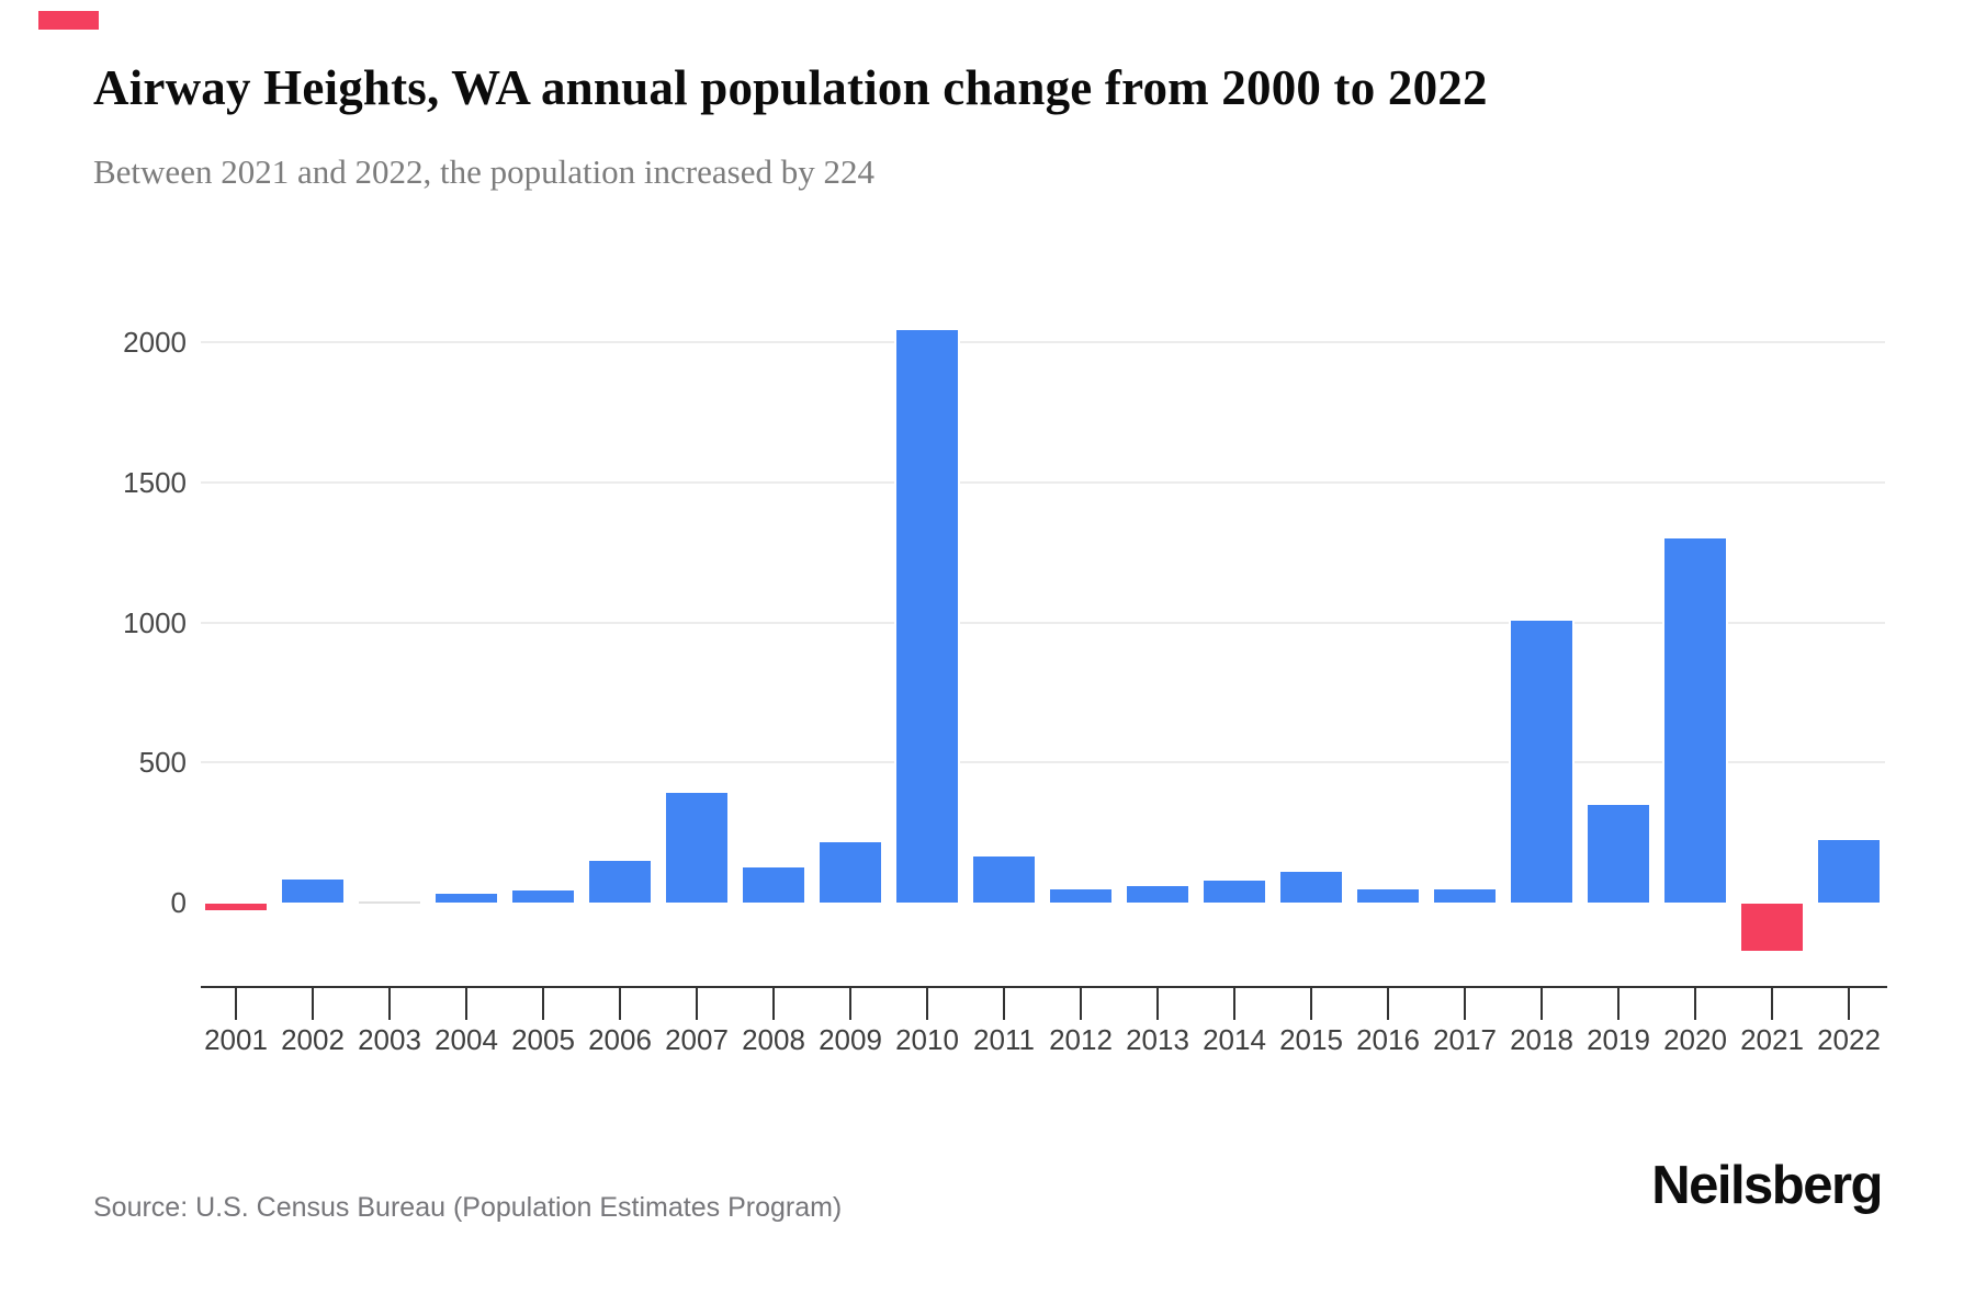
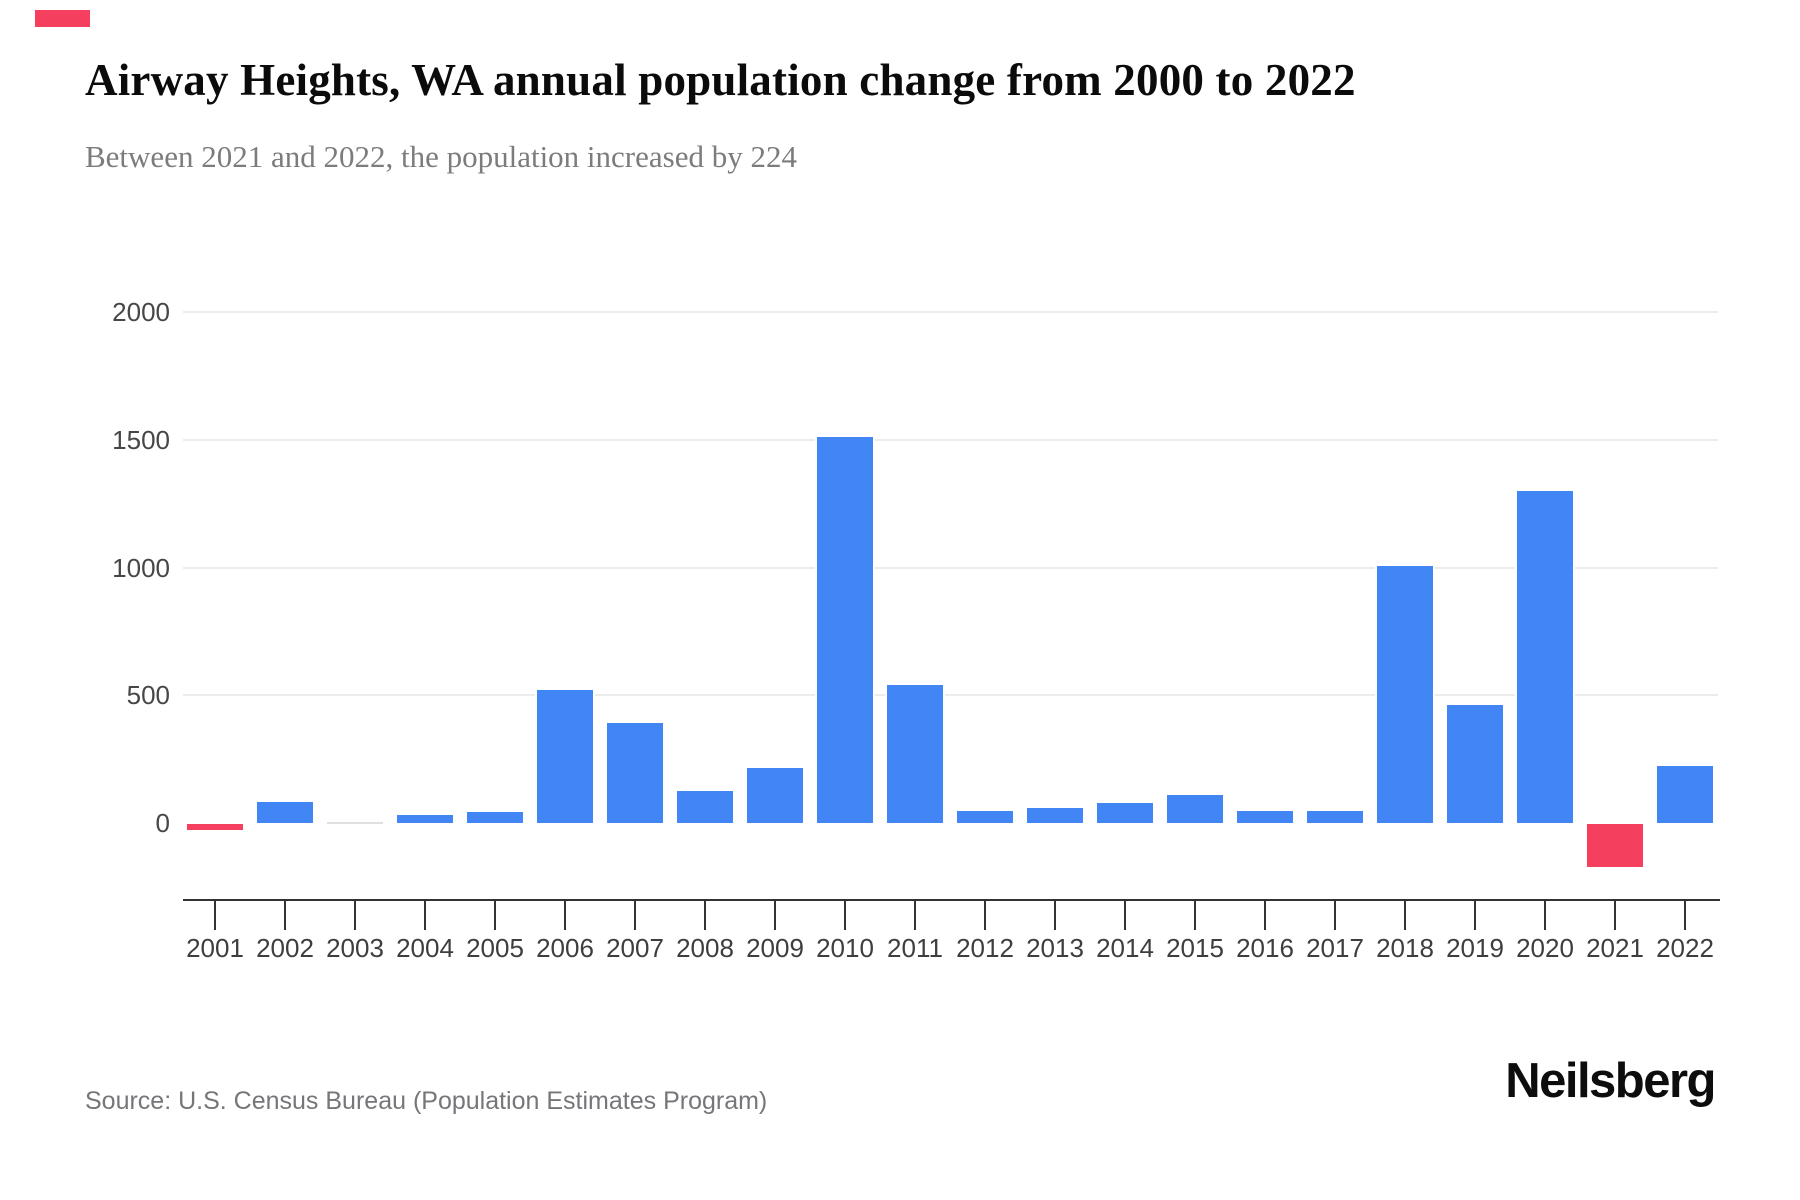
2006: 150 -> 520
2010: 2040 -> 1510
2011: 170 -> 540
2019: 350 -> 460
